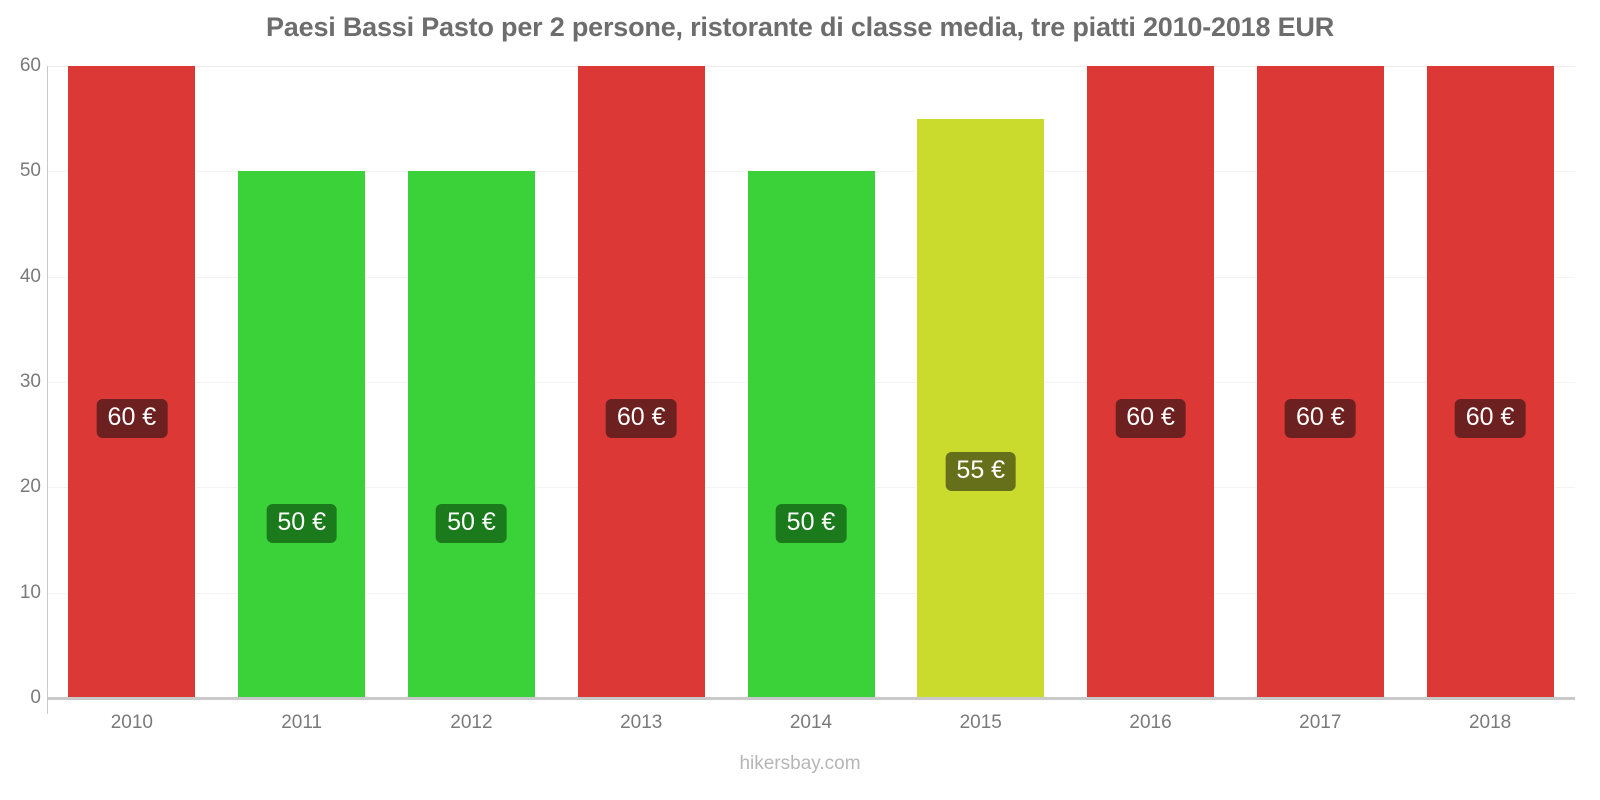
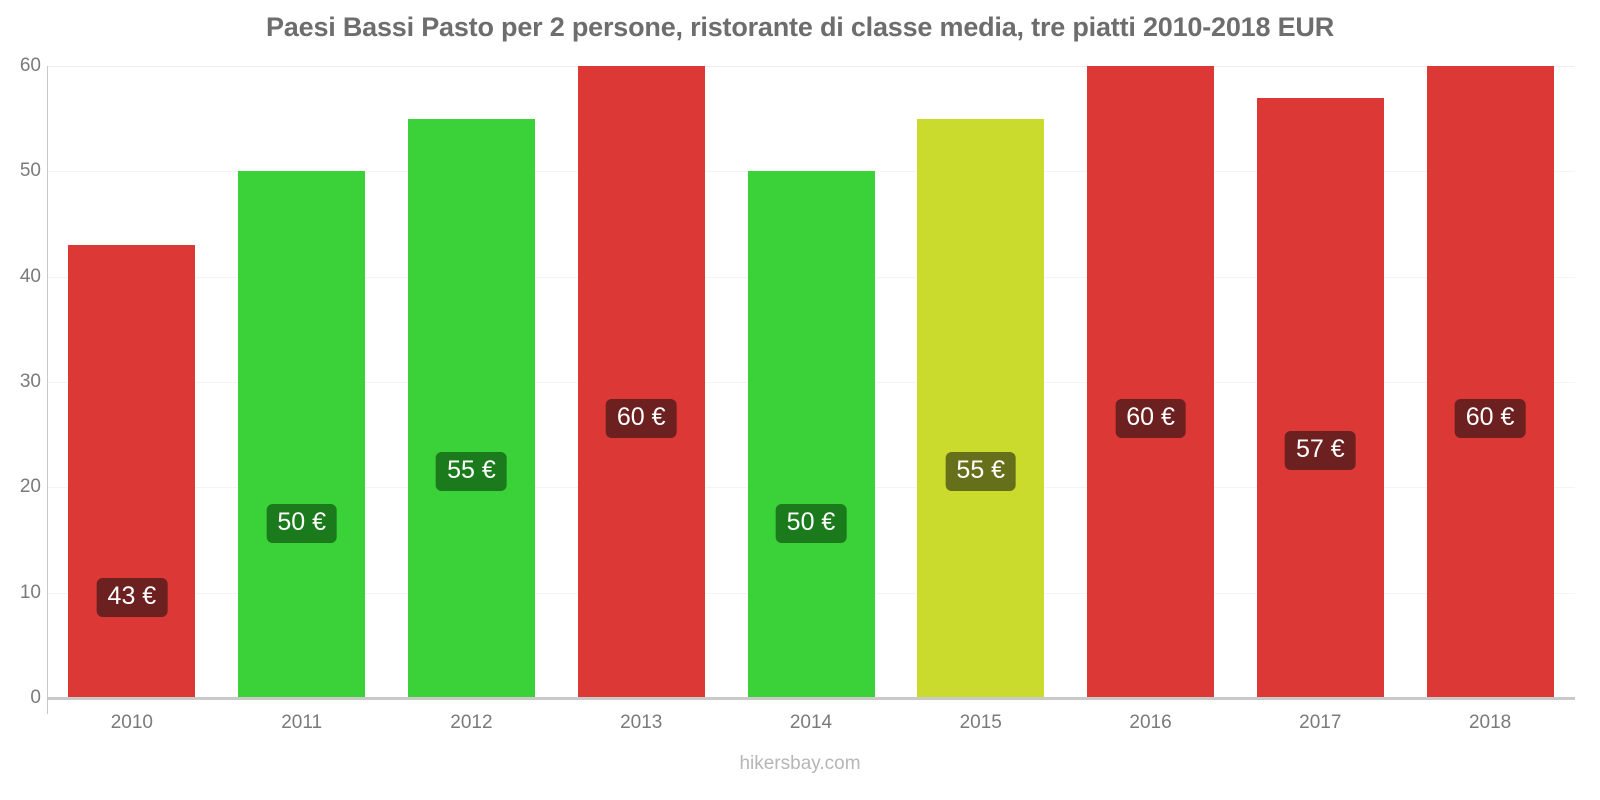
2010: 60 -> 43
2012: 50 -> 55
2017: 60 -> 57
